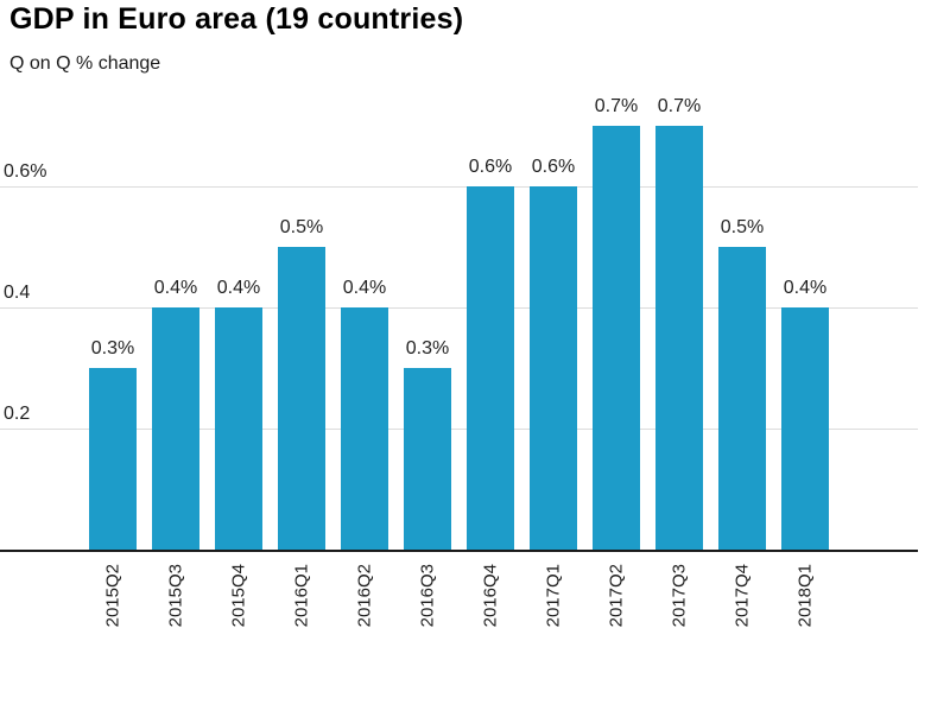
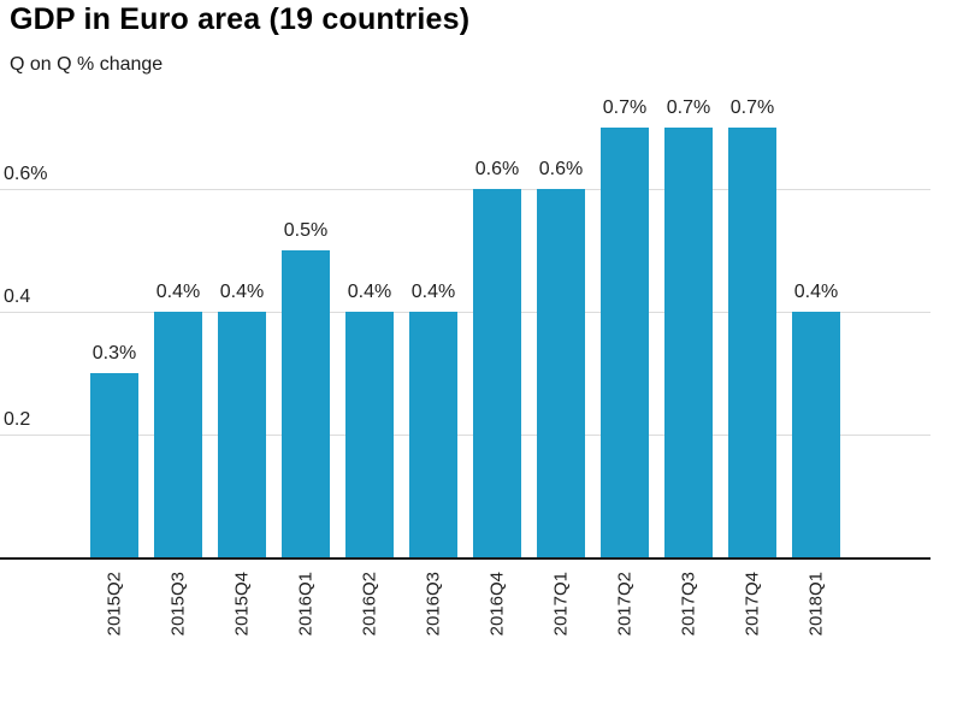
2016Q3: 0.3% -> 0.4%
2017Q4: 0.5% -> 0.7%
